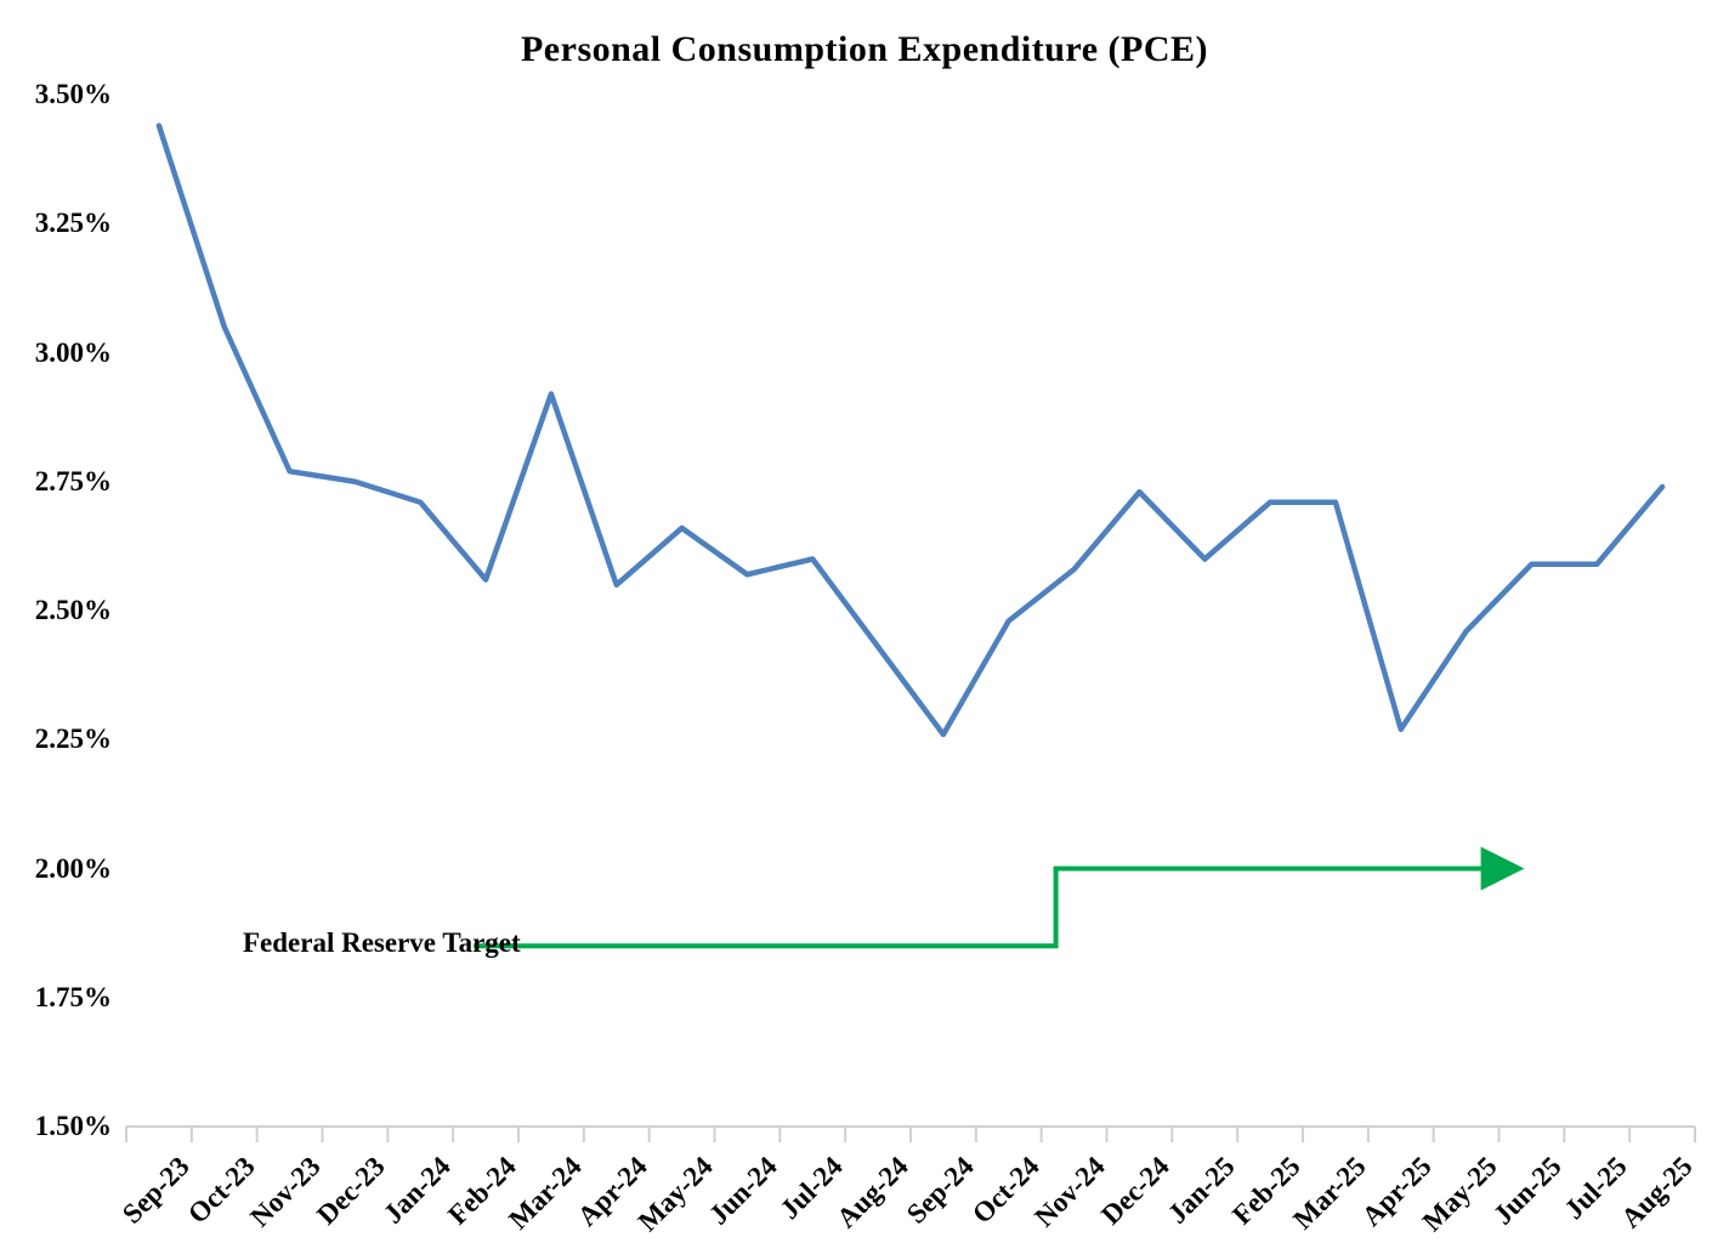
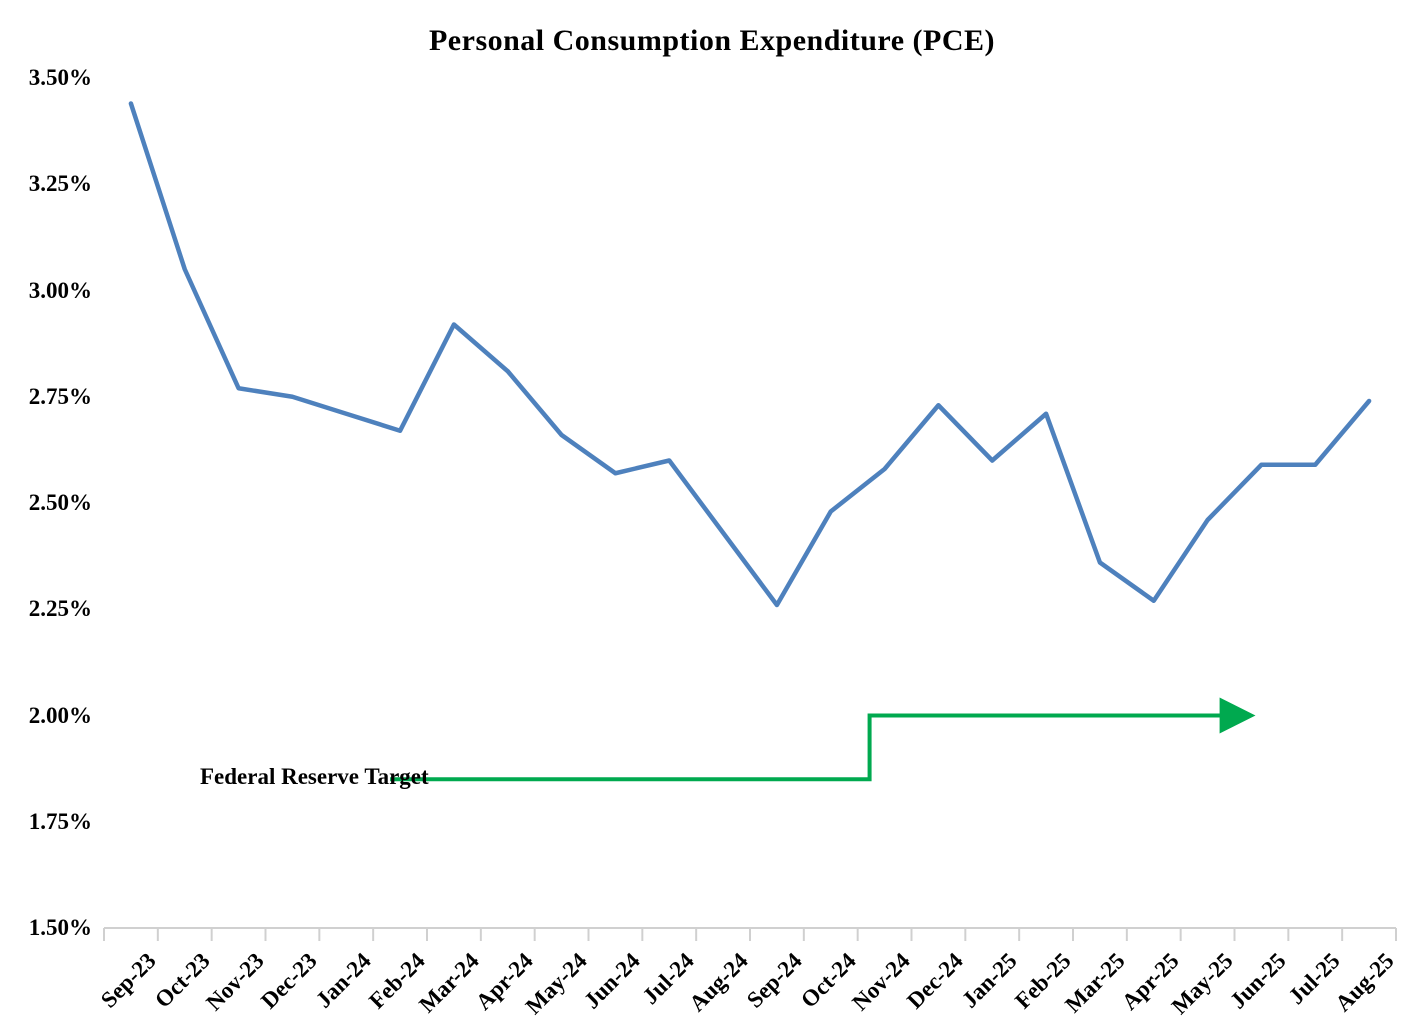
Feb-24: 2.56% -> 2.67%
Apr-24: 2.55% -> 2.81%
Mar-25: 2.71% -> 2.36%
